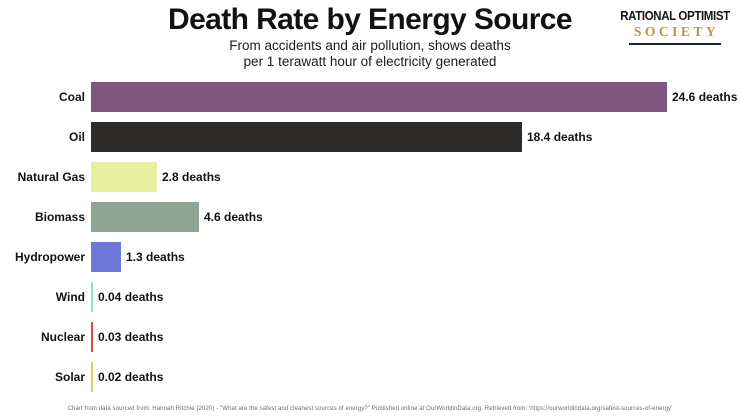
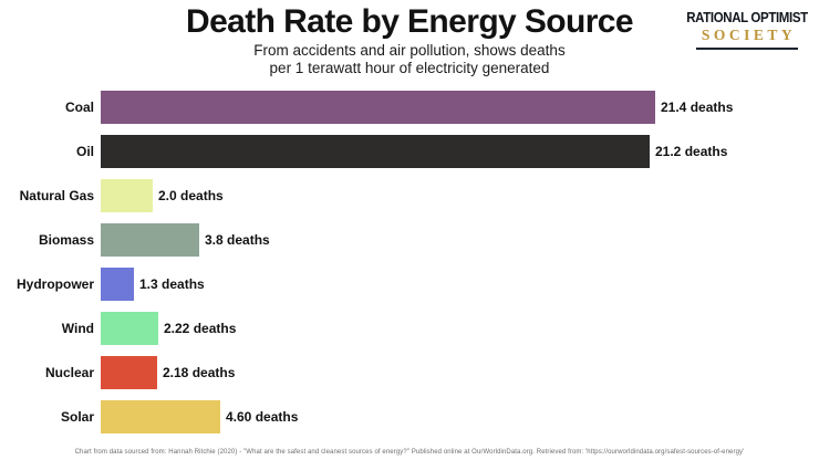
Coal: 24.6 -> 21.4
Oil: 18.4 -> 21.2
Natural Gas: 2.8 -> 2.0
Biomass: 4.6 -> 3.8
Wind: 0.04 -> 2.22
Nuclear: 0.03 -> 2.18
Solar: 0.02 -> 4.60
